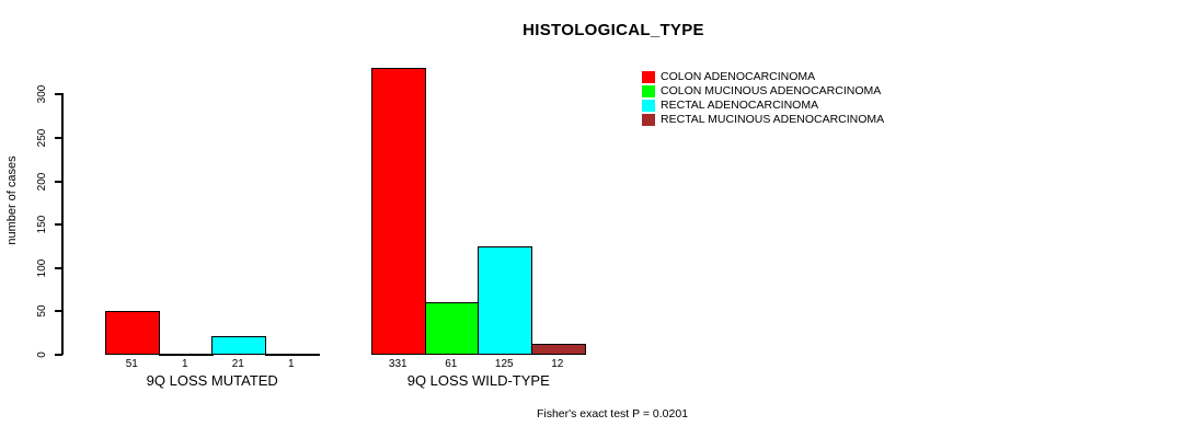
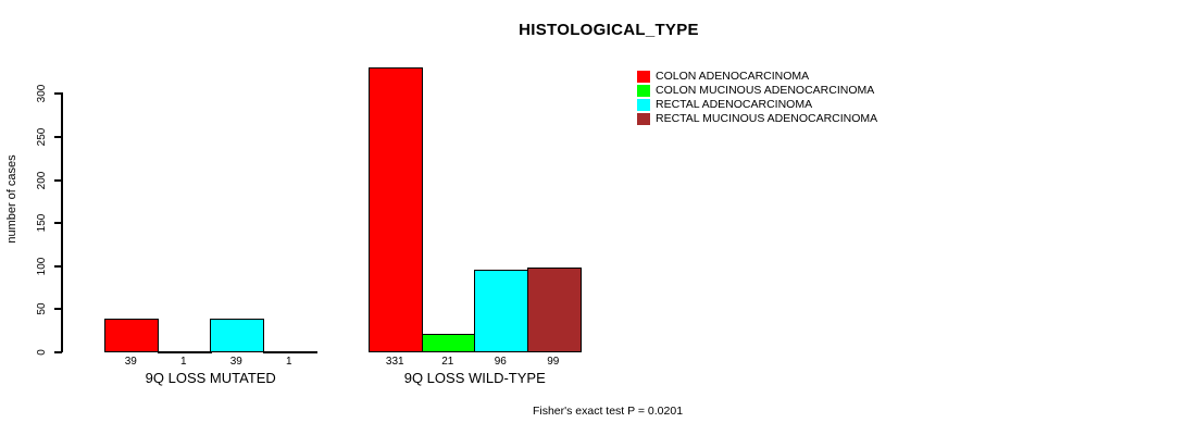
COLON ADENOCARCINOMA/9Q LOSS MUTATED: 51 -> 39
RECTAL ADENOCARCINOMA/9Q LOSS MUTATED: 21 -> 39
COLON MUCINOUS ADENOCARCINOMA/9Q LOSS WILD-TYPE: 61 -> 21
RECTAL ADENOCARCINOMA/9Q LOSS WILD-TYPE: 125 -> 96
RECTAL MUCINOUS ADENOCARCINOMA/9Q LOSS WILD-TYPE: 12 -> 99
